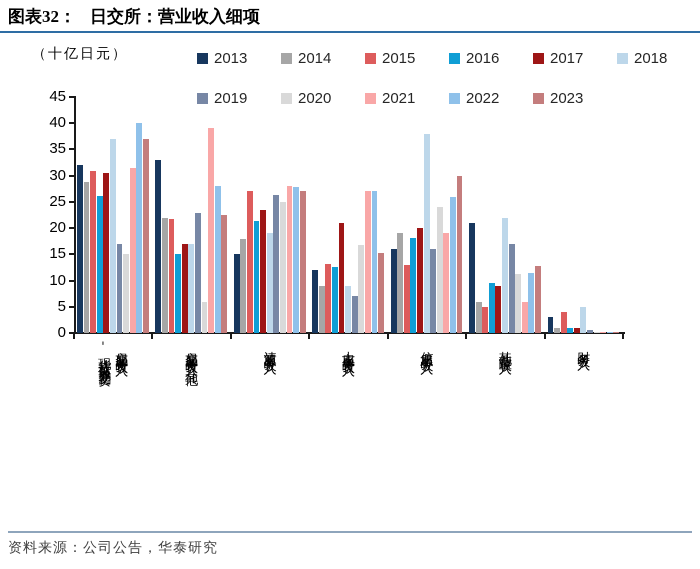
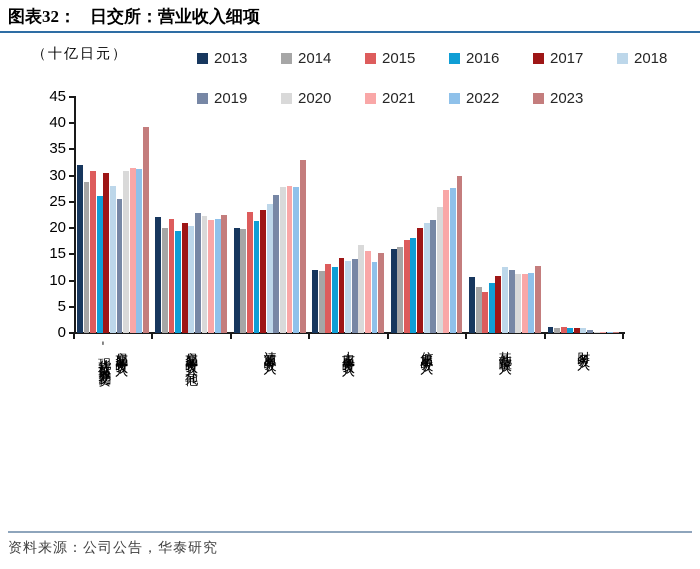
2018/交易服务费收入-现货权益证券交易费: 37 -> 28
2019/交易服务费收入-现货权益证券交易费: 17 -> 26
2020/交易服务费收入-现货权益证券交易费: 15 -> 31
2022/交易服务费收入-现货权益证券交易费: 40 -> 31
2023/交易服务费收入-现货权益证券交易费: 37 -> 39
2013/交易服务费收入-其他: 33 -> 22
2014/交易服务费收入-其他: 22 -> 20
2016/交易服务费收入-其他: 15 -> 20
2017/交易服务费收入-其他: 17 -> 21
2018/交易服务费收入-其他: 17 -> 20
2020/交易服务费收入-其他: 6 -> 22
2021/交易服务费收入-其他: 39 -> 22
2022/交易服务费收入-其他: 28 -> 22
2013/清算服务收入: 15 -> 20
2014/清算服务收入: 18 -> 20
2015/清算服务收入: 27 -> 23
2018/清算服务收入: 19 -> 25
2020/清算服务收入: 25 -> 28
2023/清算服务收入: 27 -> 33
2014/上市服务费收入: 9 -> 12
2017/上市服务费收入: 21 -> 14
2018/上市服务费收入: 9 -> 14
2019/上市服务费收入: 7 -> 14
2021/上市服务费收入: 27 -> 16
2022/上市服务费收入: 27 -> 14
2014/信息服务收入: 19 -> 16
2015/信息服务收入: 13 -> 18
2018/信息服务收入: 38 -> 21
2019/信息服务收入: 16 -> 22
2021/信息服务收入: 19 -> 27
2022/信息服务收入: 26 -> 28
2013/其他营业收入: 21 -> 11
2014/其他营业收入: 6 -> 9
2015/其他营业收入: 5 -> 8
2017/其他营业收入: 9 -> 11
2018/其他营业收入: 22 -> 12
2019/其他营业收入: 17 -> 12
2021/其他营业收入: 6 -> 11
2013/财务收入: 3 -> 1
2015/财务收入: 4 -> 1
2018/财务收入: 5 -> 1
